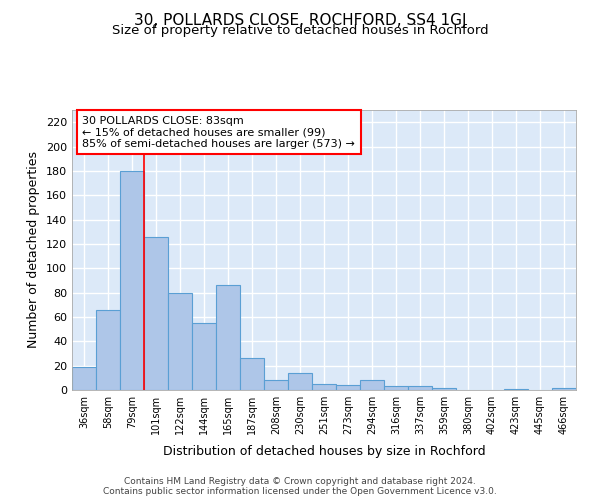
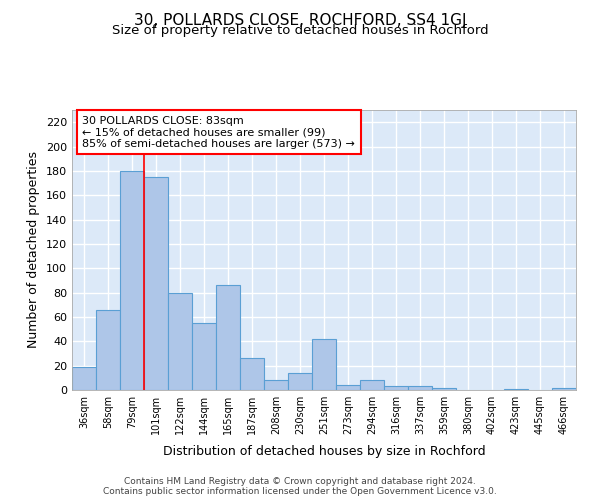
101sqm: 126 -> 175
251sqm: 5 -> 42
